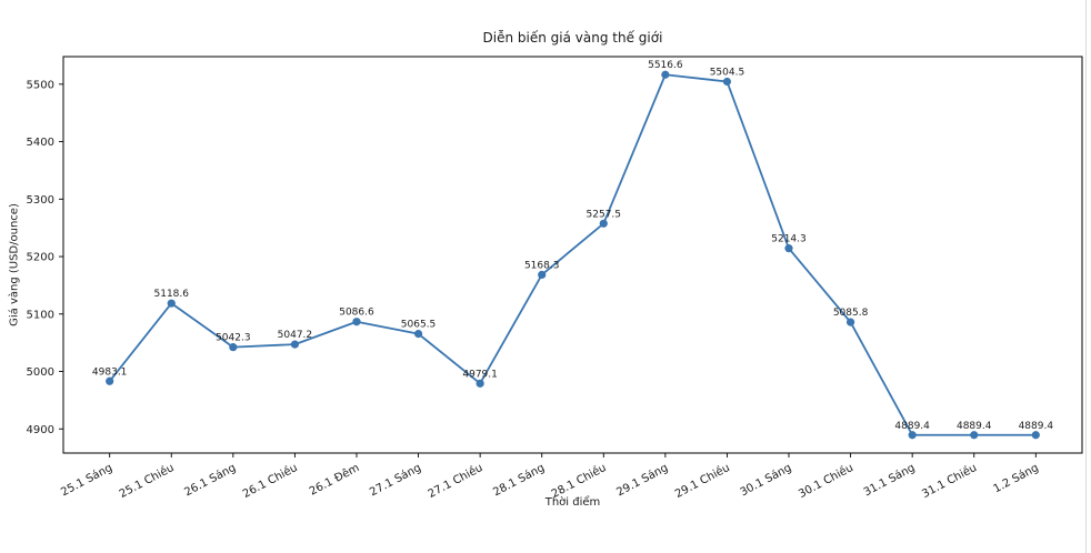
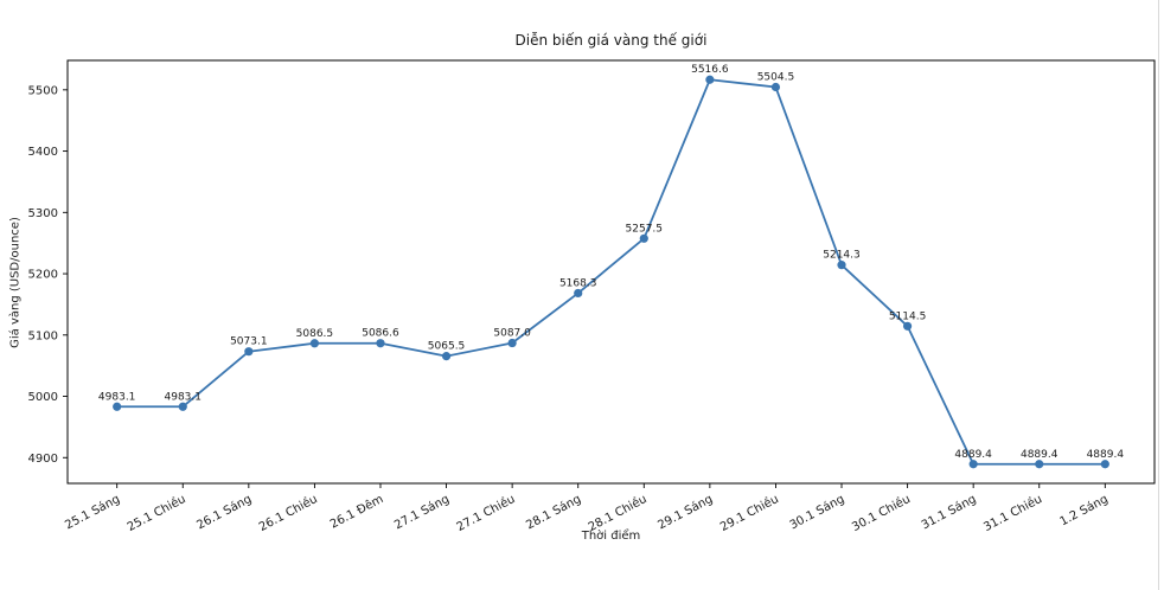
25.1 Chiều: 5118.6 -> 4983.1
26.1 Sáng: 5042.3 -> 5073.1
26.1 Chiều: 5047.2 -> 5086.5
27.1 Chiều: 4979.1 -> 5087.0
30.1 Chiều: 5085.8 -> 5114.5
